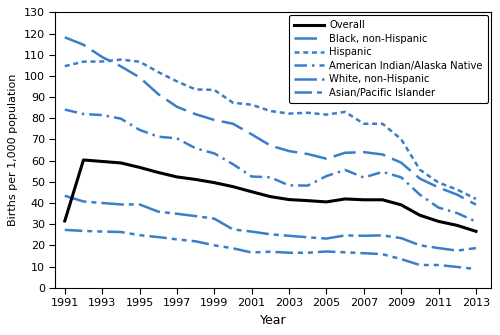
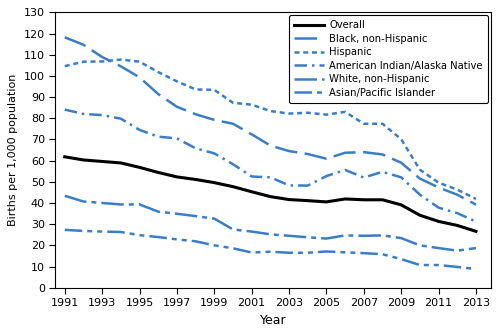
Overall/1991: 31.5 -> 61.8
